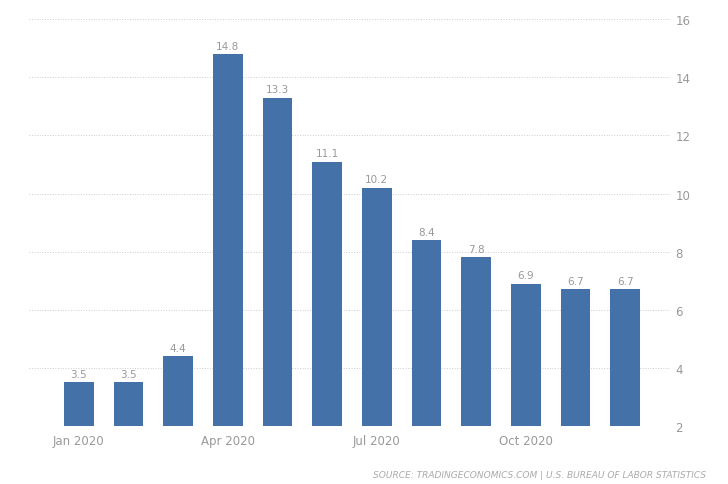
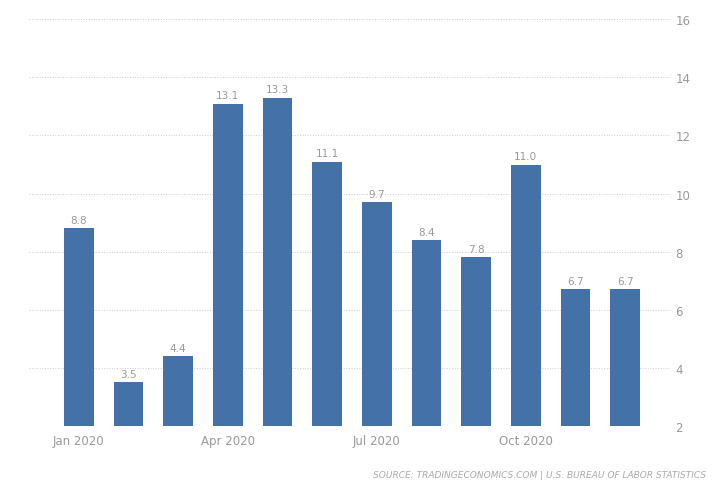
Jan 2020: 3.5 -> 8.8
Apr 2020: 14.8 -> 13.1
Jul 2020: 10.2 -> 9.7
Oct 2020: 6.9 -> 11.0
